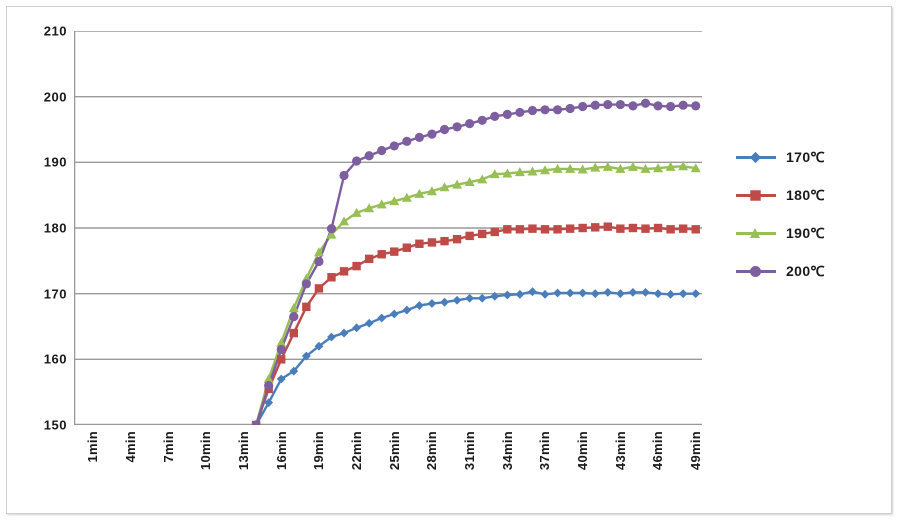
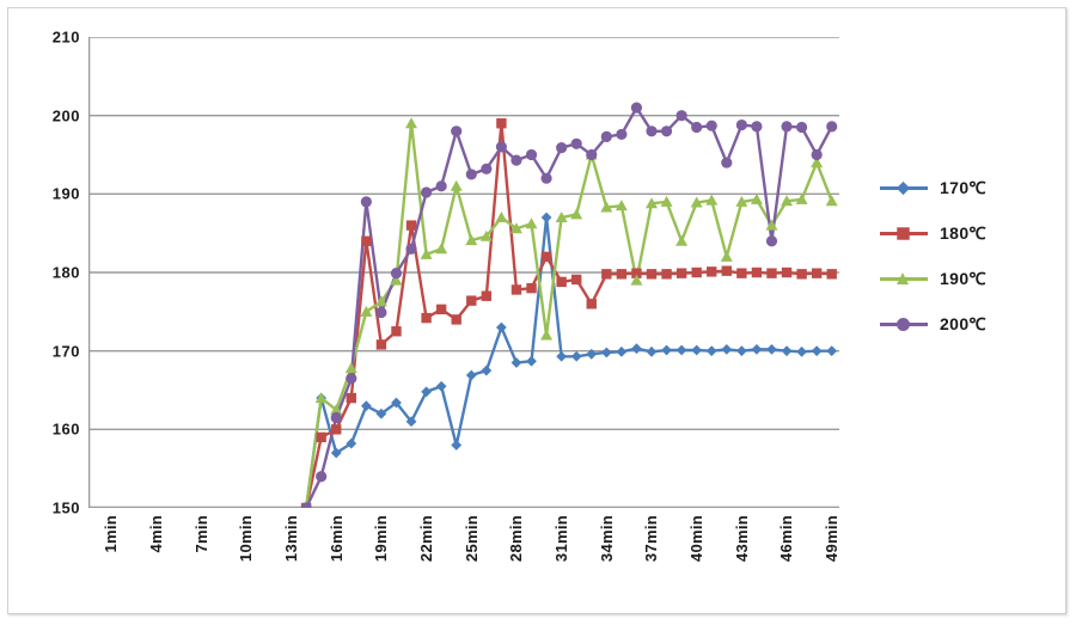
170℃/16min: 153 -> 164
180℃/16min: 156 -> 159
190℃/16min: 157 -> 164
200℃/16min: 156 -> 154
170℃/19min: 160 -> 163
180℃/19min: 168 -> 184
190℃/19min: 172 -> 175
200℃/19min: 172 -> 189
170℃/22min: 164 -> 161
180℃/22min: 173 -> 186
190℃/22min: 181 -> 199
200℃/22min: 188 -> 183
170℃/25min: 166 -> 158
180℃/25min: 176 -> 174
190℃/25min: 184 -> 191
200℃/25min: 192 -> 198
170℃/28min: 168 -> 173
180℃/28min: 178 -> 199
190℃/28min: 185 -> 187
200℃/28min: 194 -> 196
170℃/31min: 169 -> 187
180℃/31min: 178 -> 182
190℃/31min: 187 -> 172
200℃/31min: 195 -> 192
180℃/34min: 179 -> 176
190℃/34min: 188 -> 195
200℃/34min: 197 -> 195
190℃/37min: 189 -> 179
200℃/37min: 198 -> 201
190℃/40min: 189 -> 184
200℃/40min: 198 -> 200
190℃/43min: 189 -> 182
200℃/43min: 199 -> 194
190℃/46min: 189 -> 186
200℃/46min: 199 -> 184
190℃/49min: 189 -> 194
200℃/49min: 199 -> 195
